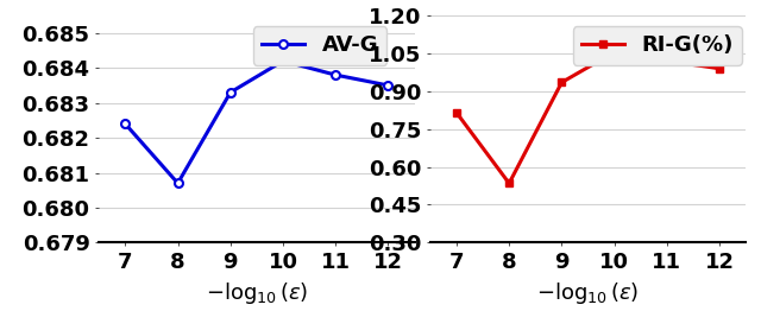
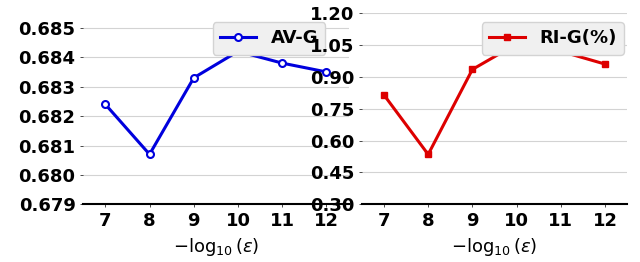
12: 0.990 -> 0.960
